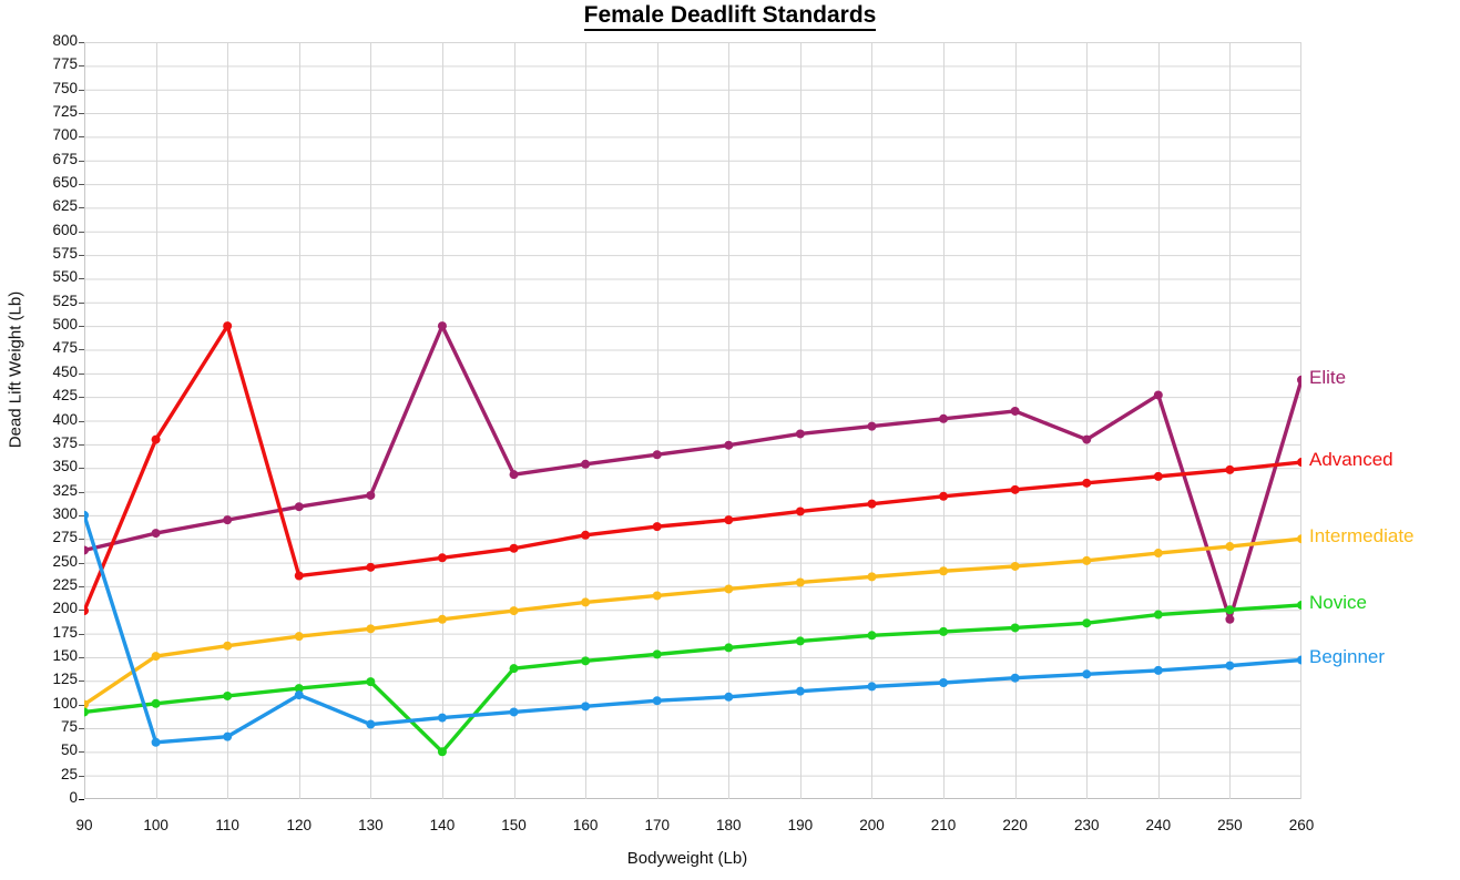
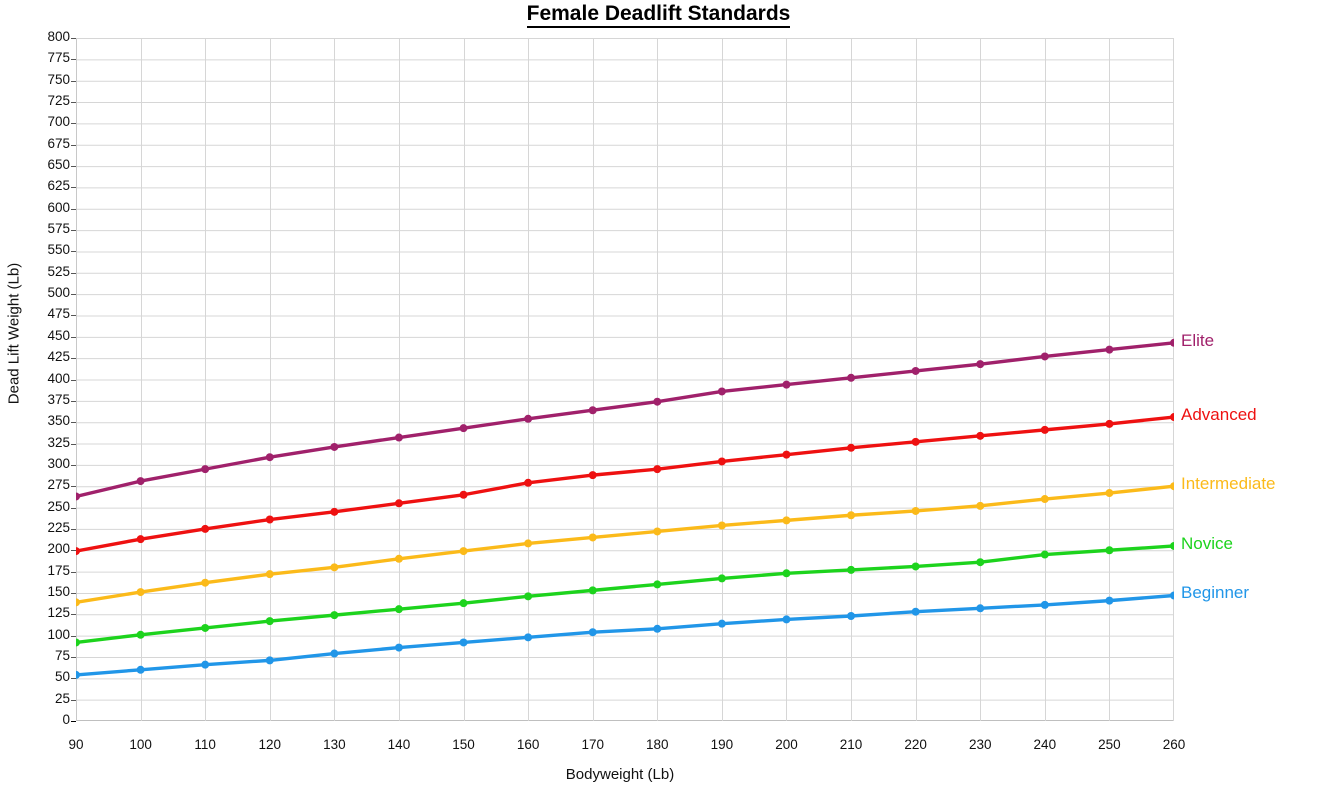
Intermediate/90: 100 -> 140
Beginner/90: 300 -> 50
Advanced/100: 380 -> 210
Advanced/110: 500 -> 220
Beginner/120: 110 -> 70
Elite/140: 500 -> 330
Novice/140: 50 -> 130
Elite/230: 380 -> 420
Elite/250: 190 -> 440
